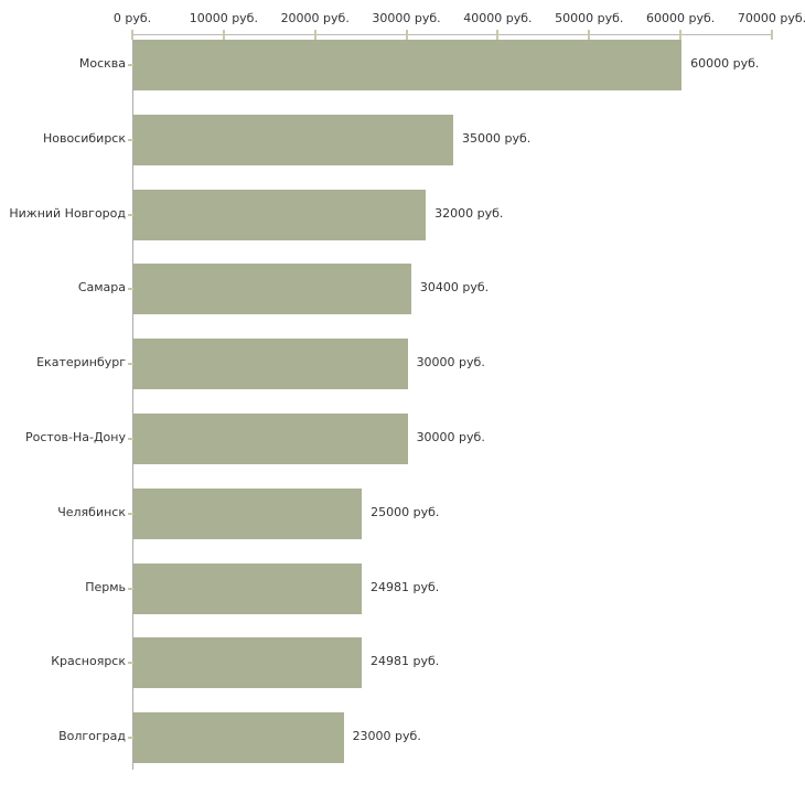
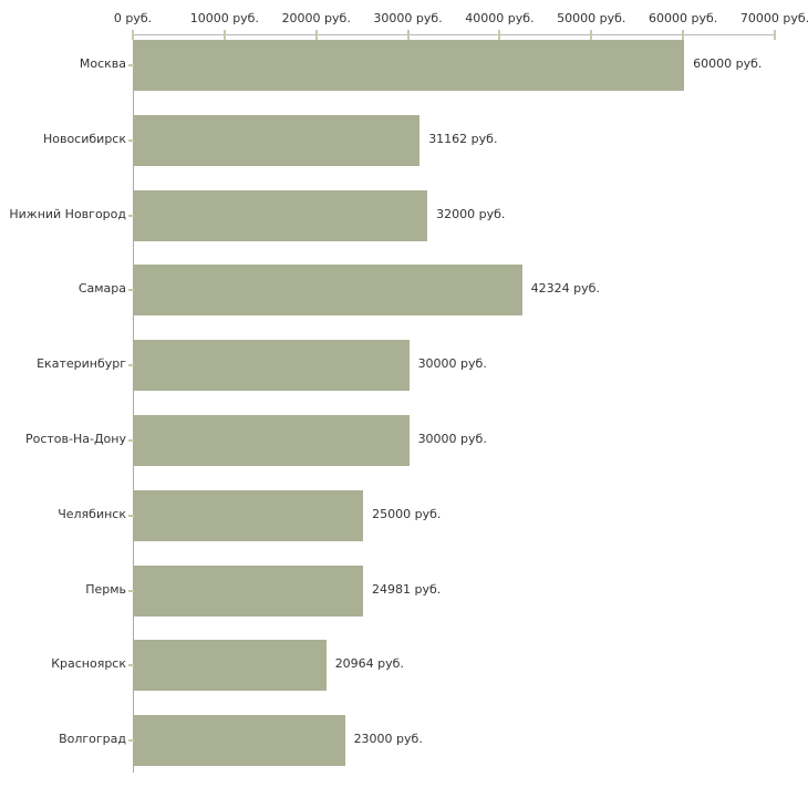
Новосибирск: 35000 -> 31162
Самара: 30400 -> 42324
Красноярск: 24981 -> 20964
